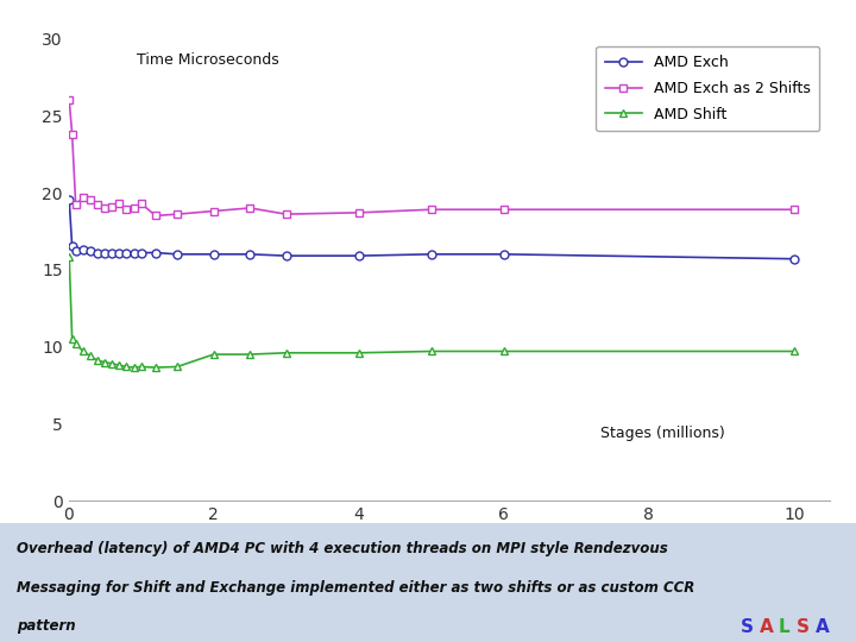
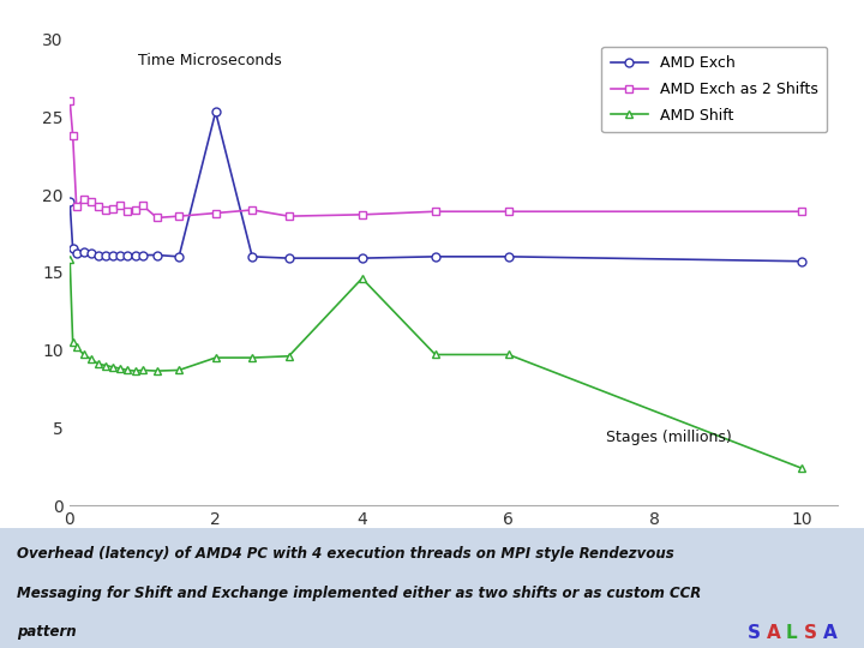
AMD Exch/2: 16.0 -> 25.3
AMD Shift/4: 9.6 -> 14.6
AMD Shift/10: 9.7 -> 2.4
